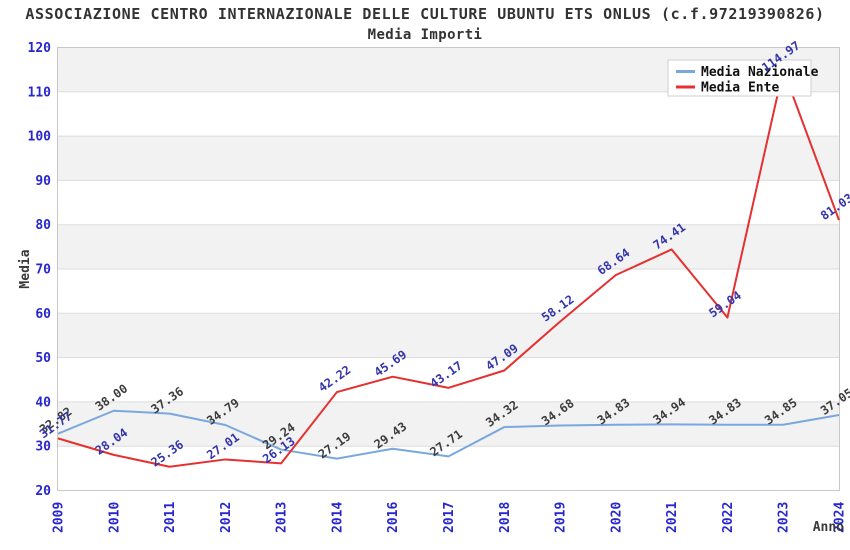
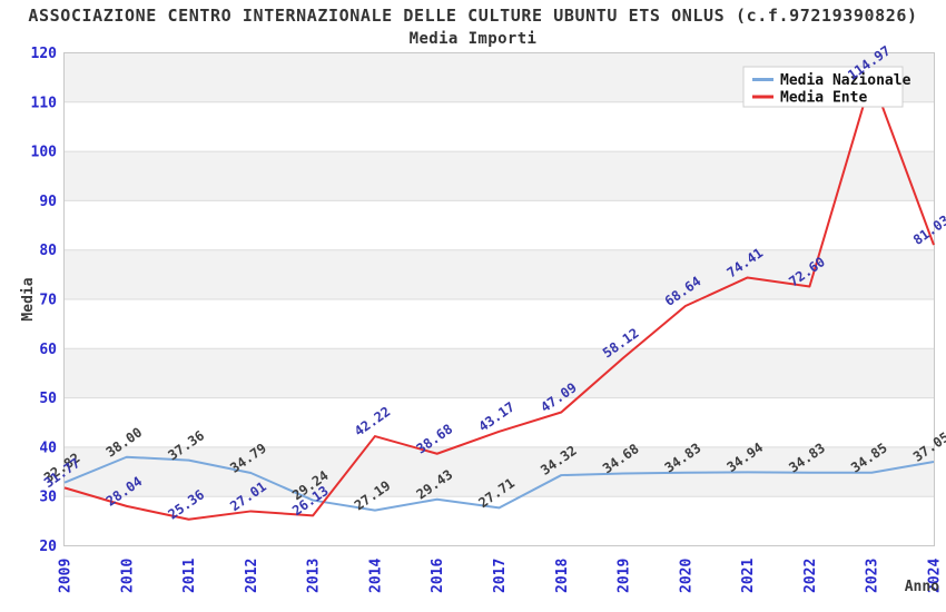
Media Ente/2016: 45.69 -> 38.68
Media Ente/2022: 59.04 -> 72.60
